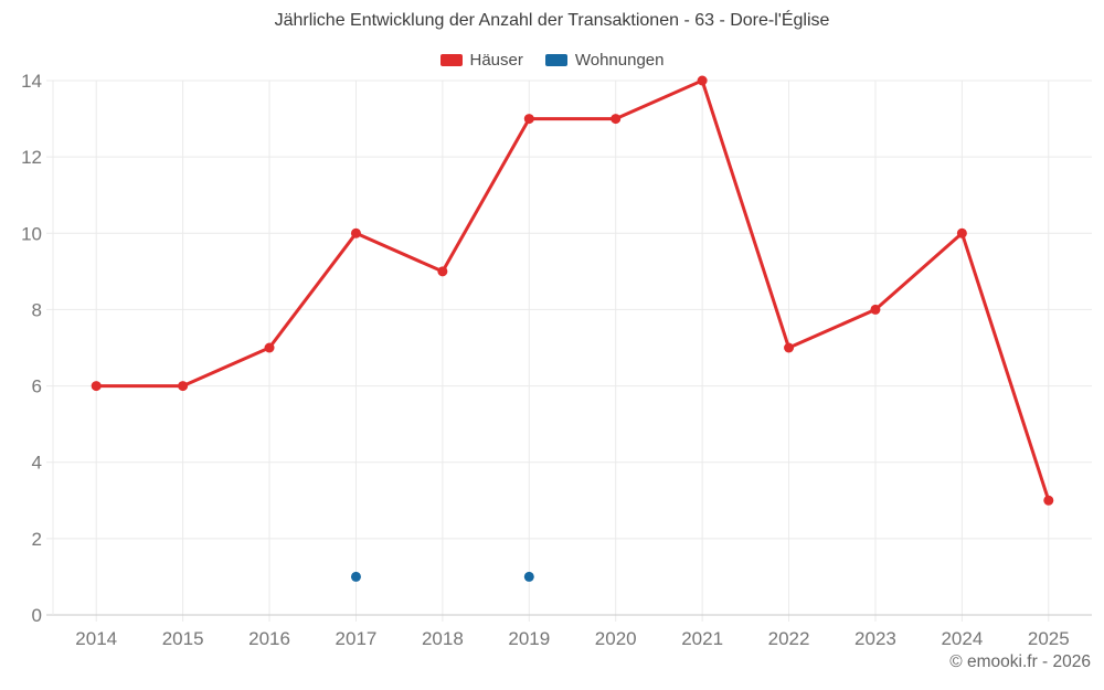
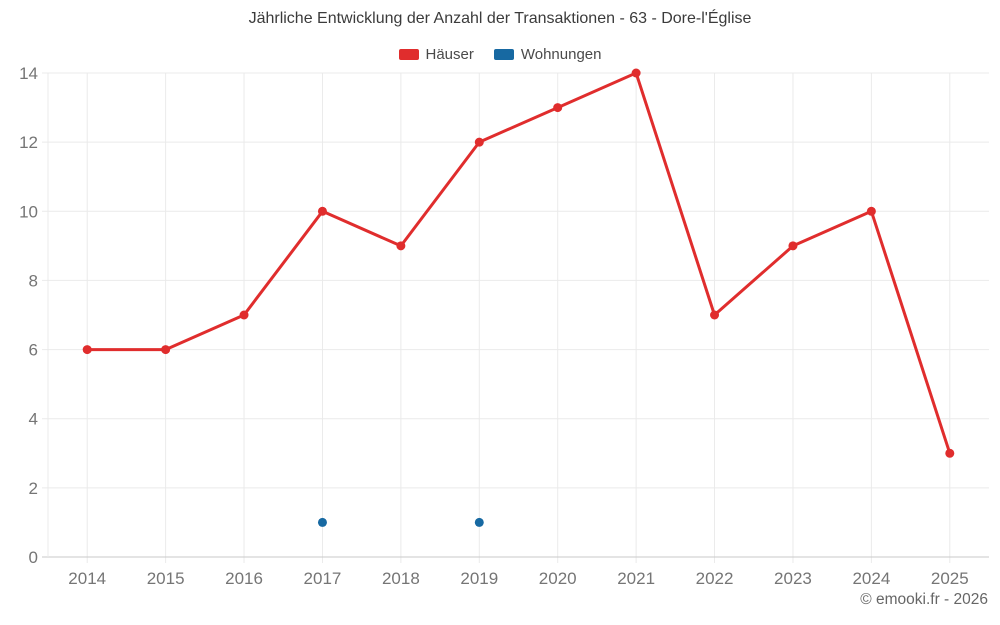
Häuser/2019: 13 -> 12
Häuser/2023: 8 -> 9
